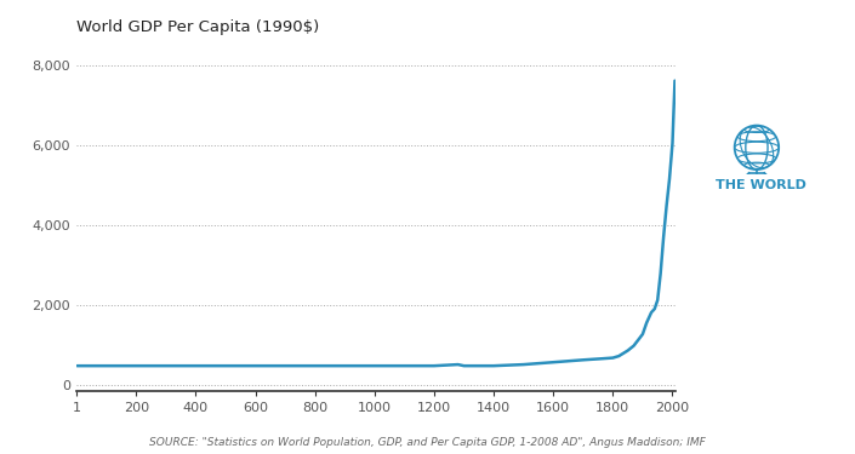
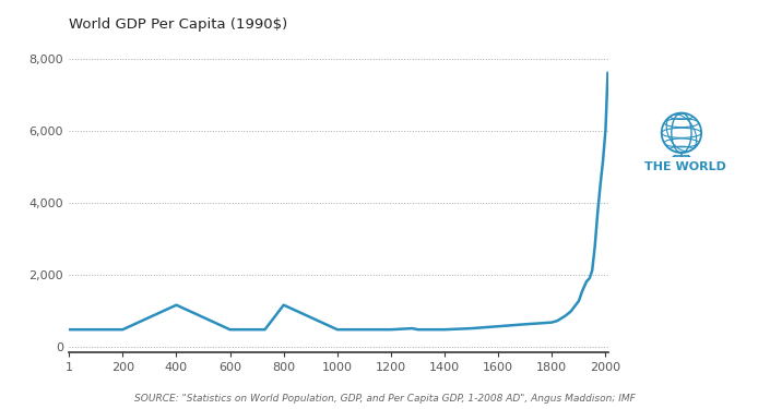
400: 470 -> 1,150
800: 470 -> 1,150
